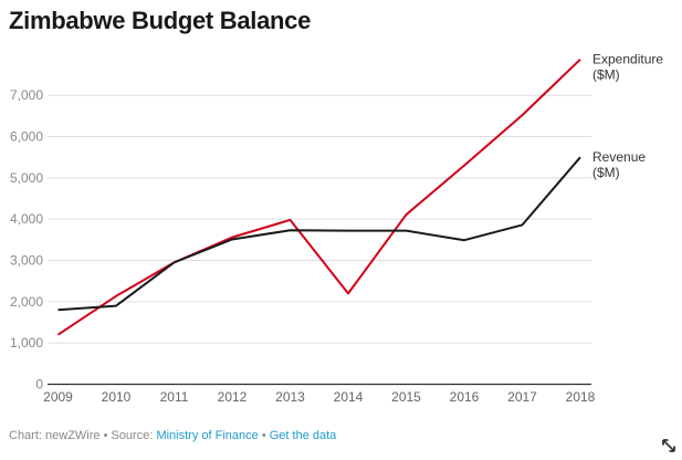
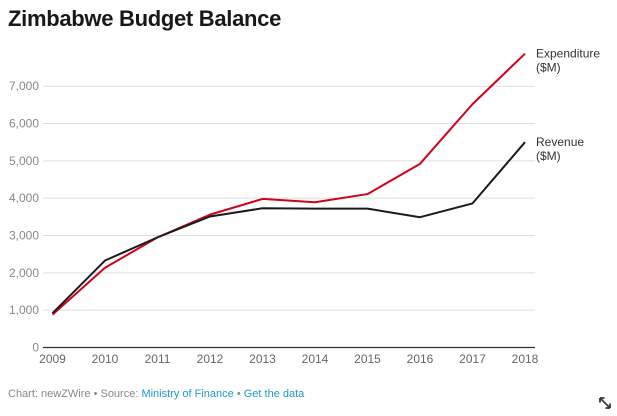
Expenditure ($M)/2009: 1200 -> 900
Revenue ($M)/2009: 1800 -> 900
Revenue ($M)/2010: 1900 -> 2300
Expenditure ($M)/2014: 2200 -> 3900
Expenditure ($M)/2016: 5300 -> 4900
